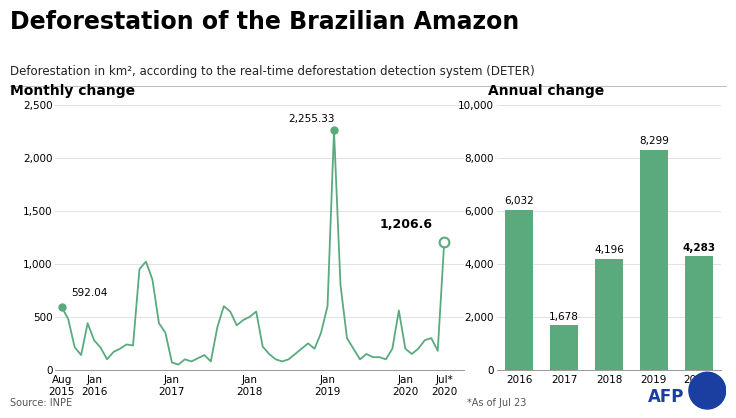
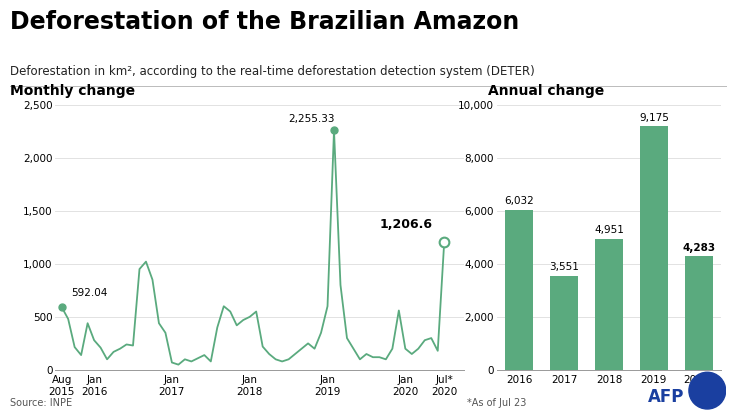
2017: 1,678 -> 3,551
2018: 4,196 -> 4,951
2019: 8,299 -> 9,175
